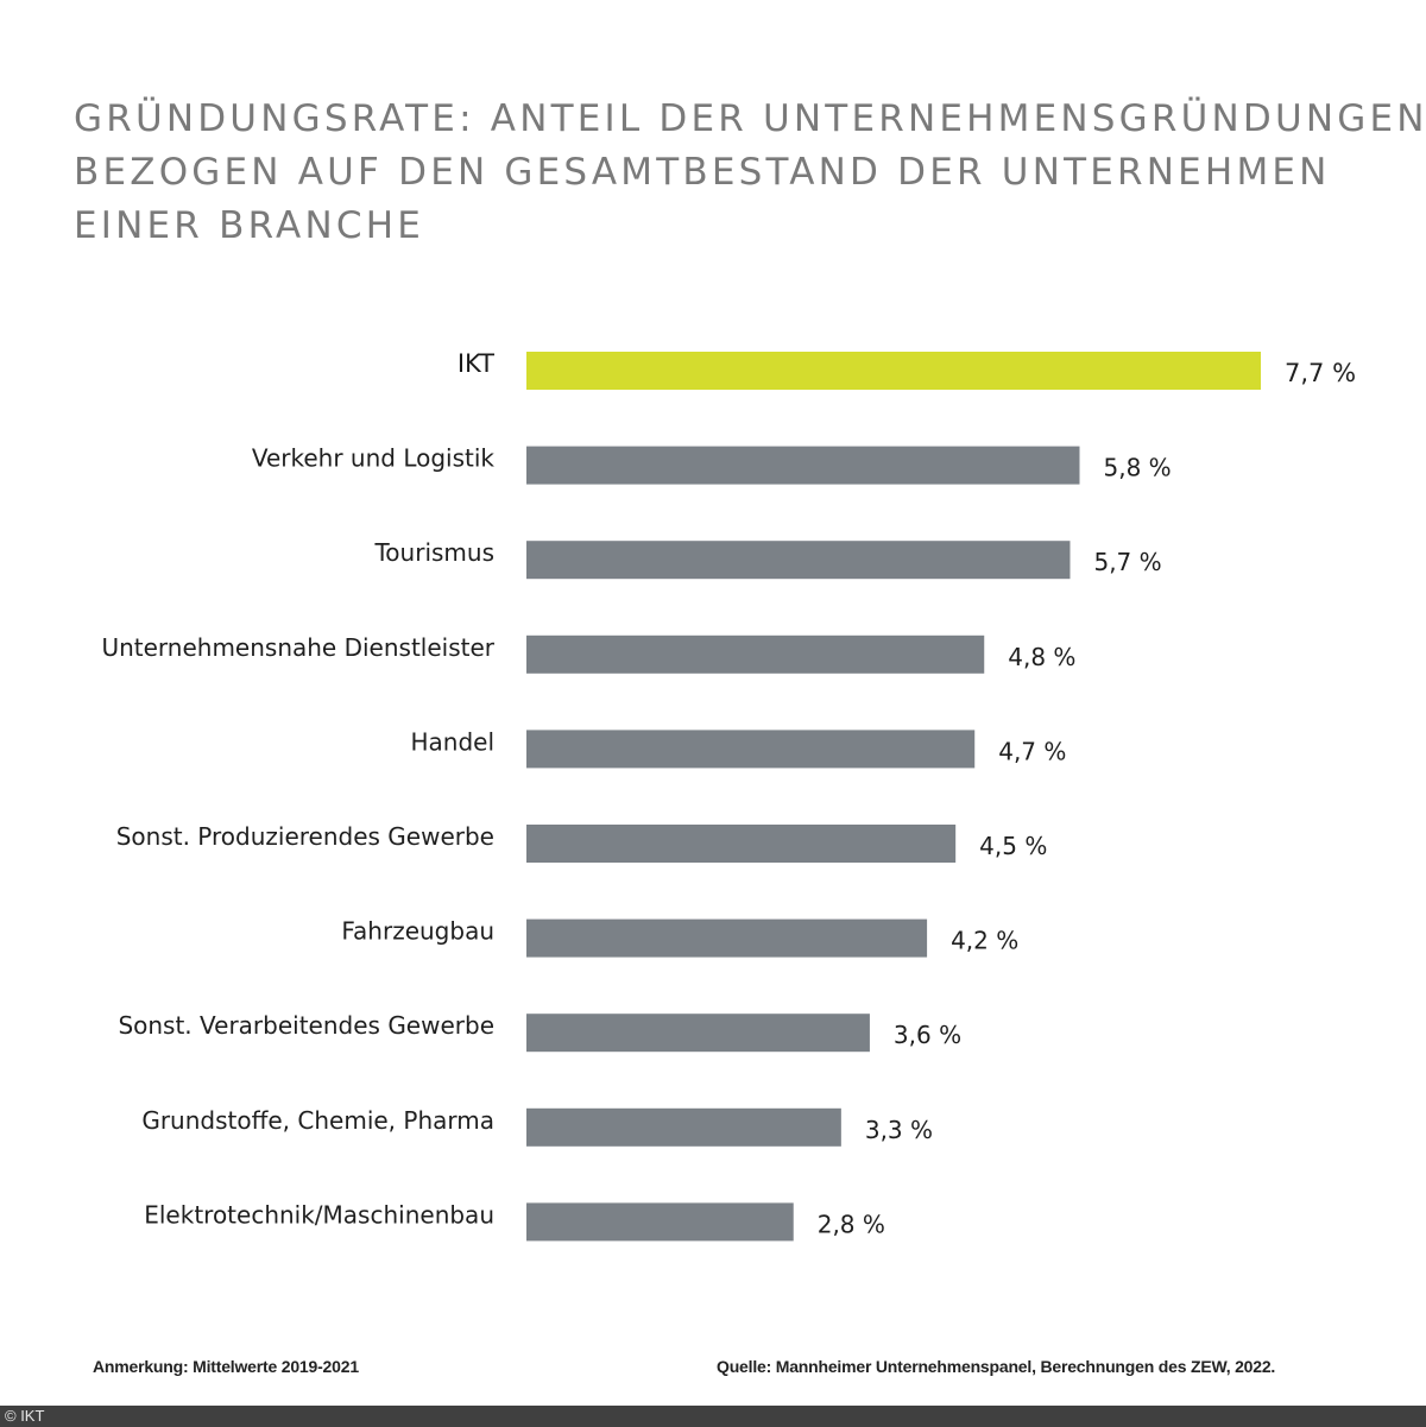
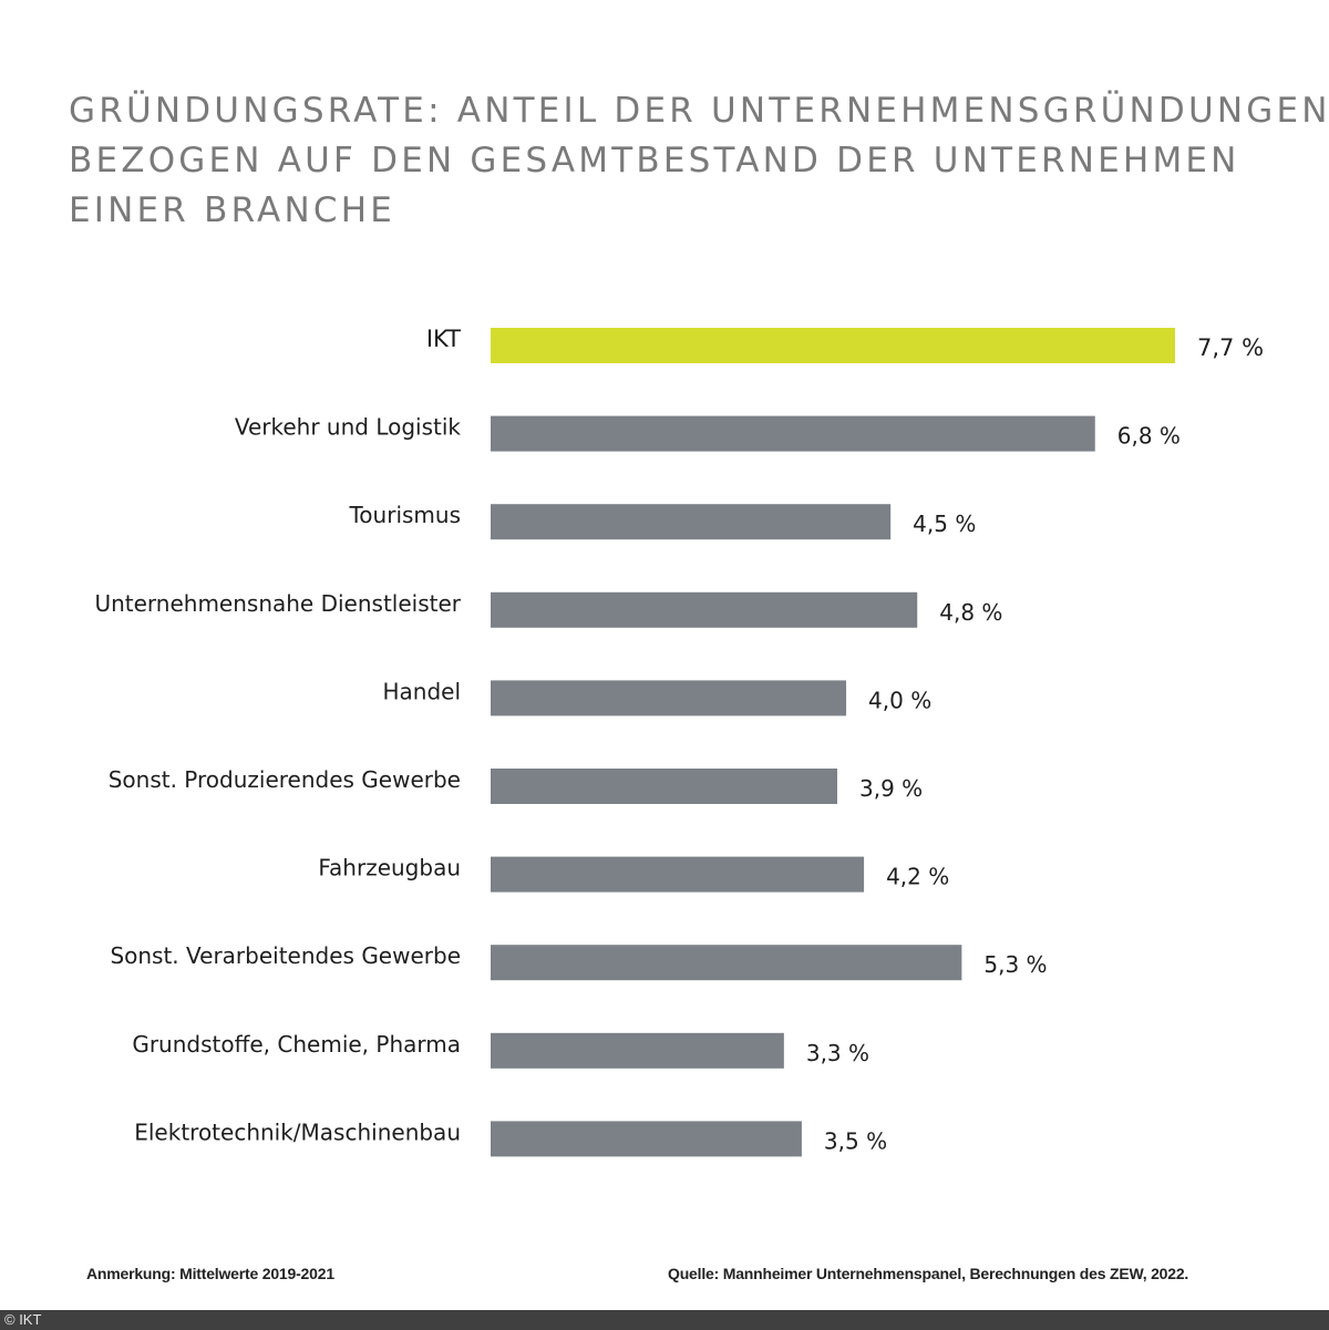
Verkehr und Logistik: 5,8 -> 6,8
Tourismus: 5,7 -> 4,5
Handel: 4,7 -> 4,0
Sonst. Produzierendes Gewerbe: 4,5 -> 3,9
Sonst. Verarbeitendes Gewerbe: 3,6 -> 5,3
Elektrotechnik/Maschinenbau: 2,8 -> 3,5
